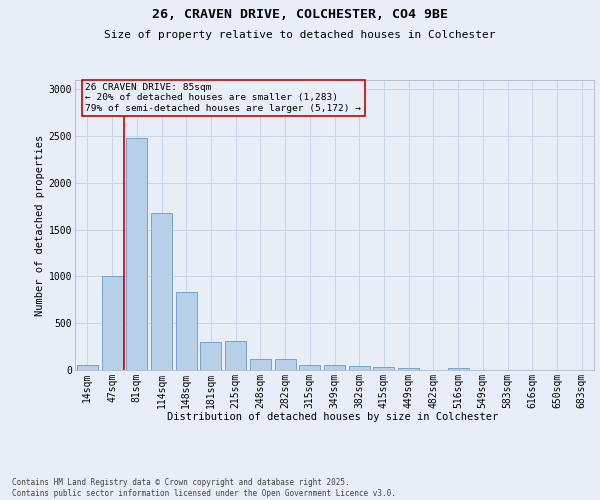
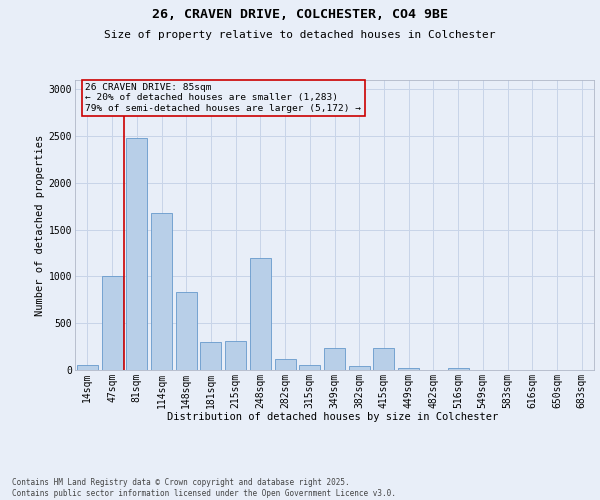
248sqm: 120 -> 1200
349sqm: 60 -> 240
415sqm: 40 -> 240
